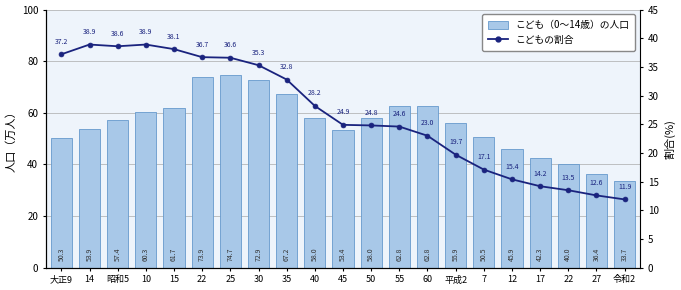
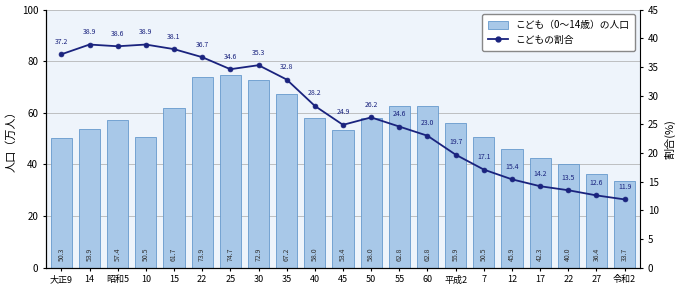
こども（0～14歳）の人口/10: 60.3 -> 50.5
こどもの割合/25: 36.6 -> 34.6
こどもの割合/50: 24.8 -> 26.2
